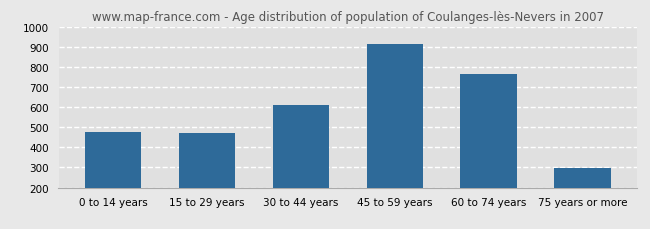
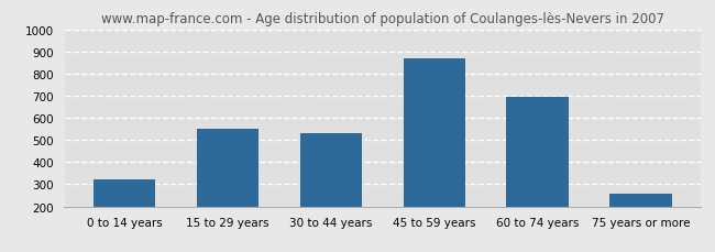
0 to 14 years: 478 -> 320
15 to 29 years: 472 -> 550
30 to 44 years: 608 -> 530
45 to 59 years: 916 -> 870
60 to 74 years: 763 -> 695
75 years or more: 295 -> 260
